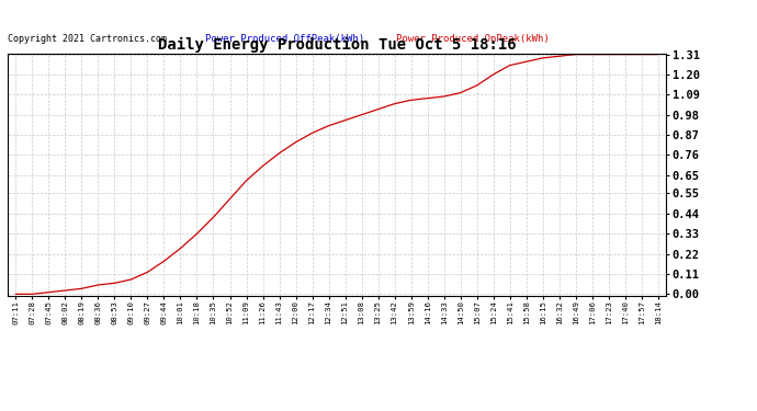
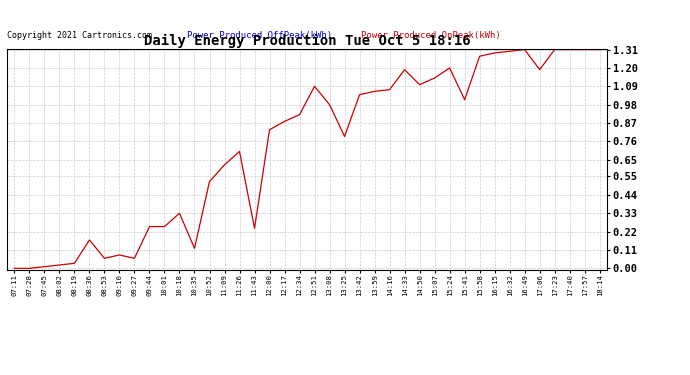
08:36: 0.05 -> 0.17
09:27: 0.12 -> 0.06
09:44: 0.18 -> 0.25
10:35: 0.42 -> 0.12
11:43: 0.77 -> 0.24
12:51: 0.95 -> 1.09
13:25: 1.01 -> 0.79
14:33: 1.08 -> 1.19
15:41: 1.25 -> 1.01
17:06: 1.31 -> 1.19
